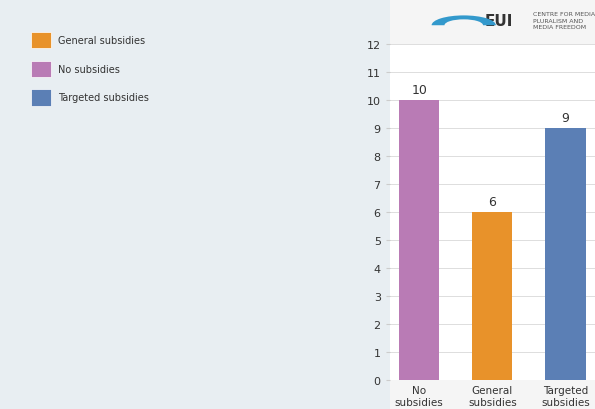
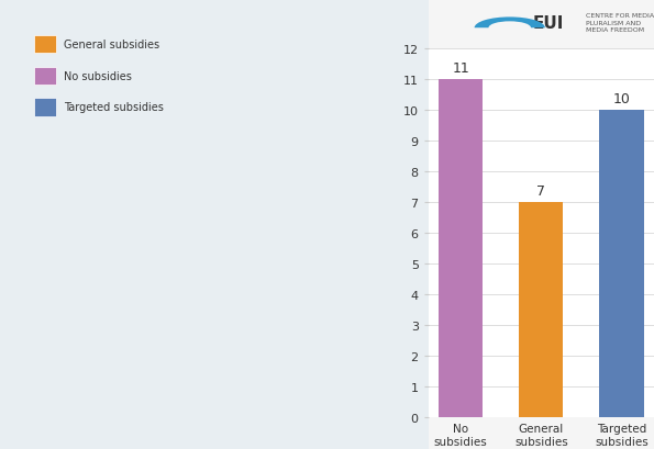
No subsidies: 10 -> 11
General subsidies: 6 -> 7
Targeted subsidies: 9 -> 10
